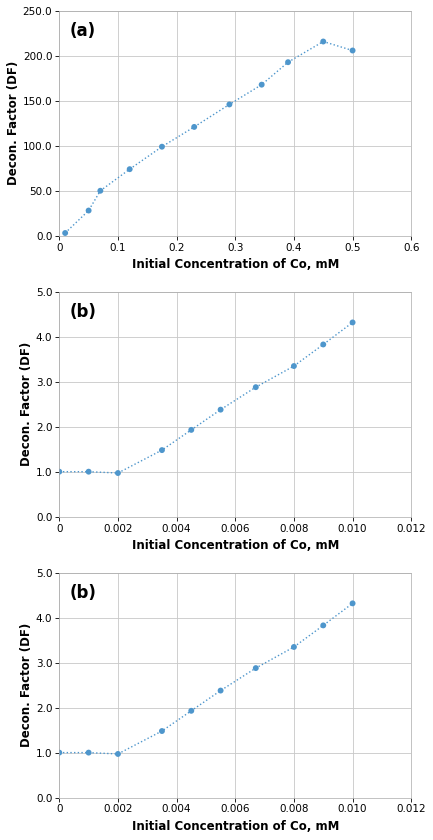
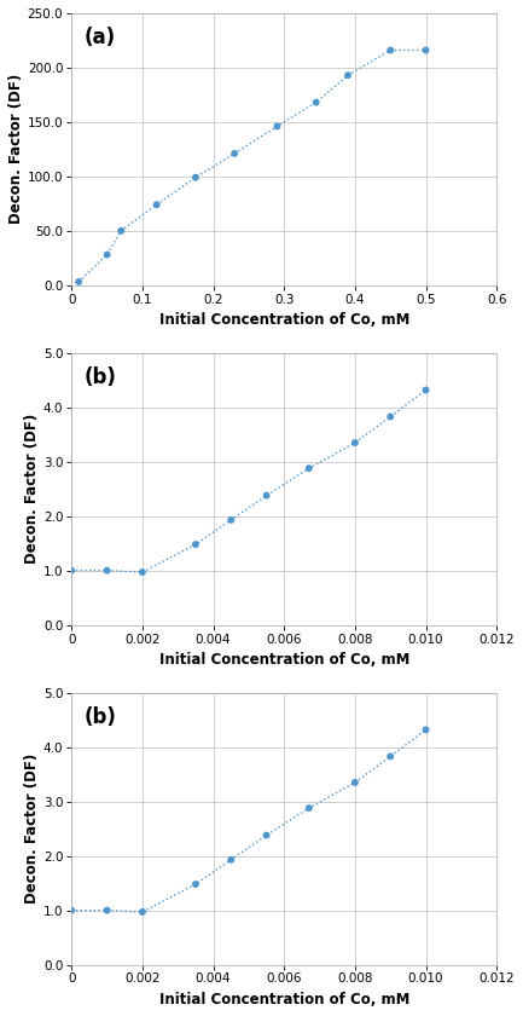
0.5: 206 -> 216
